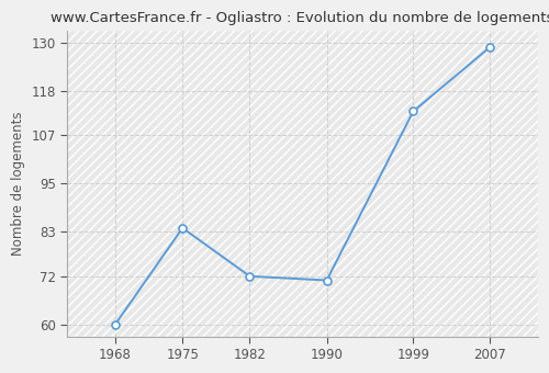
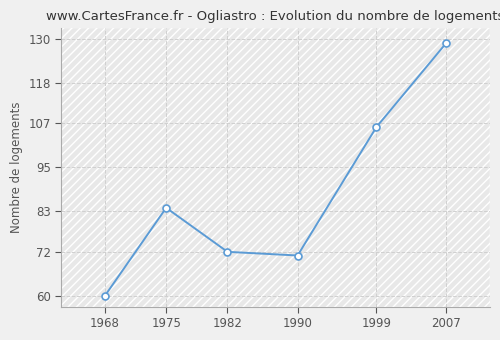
1999: 113 -> 106
